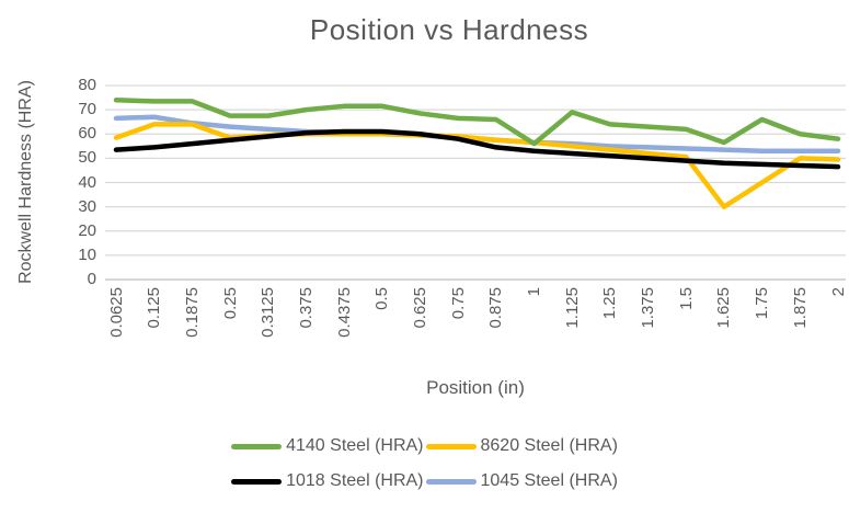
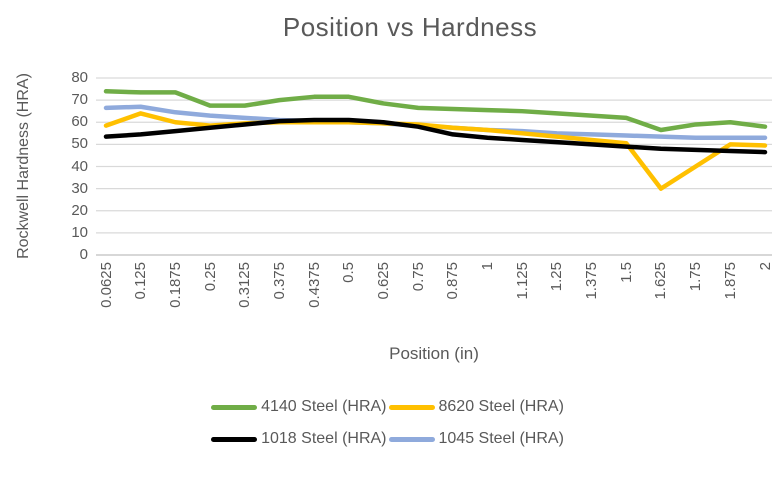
8620 Steel (HRA)/0.1875: 64 -> 60
4140 Steel (HRA)/1: 56 -> 66
4140 Steel (HRA)/1.125: 69 -> 65
4140 Steel (HRA)/1.75: 66 -> 59
